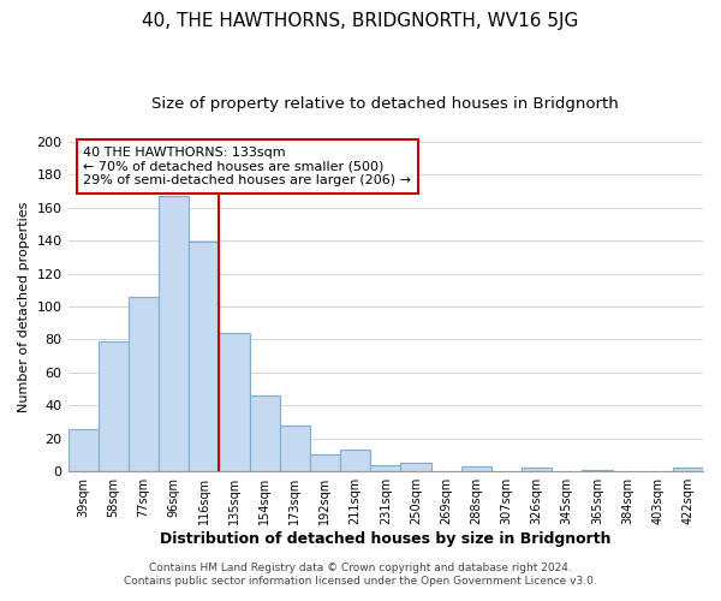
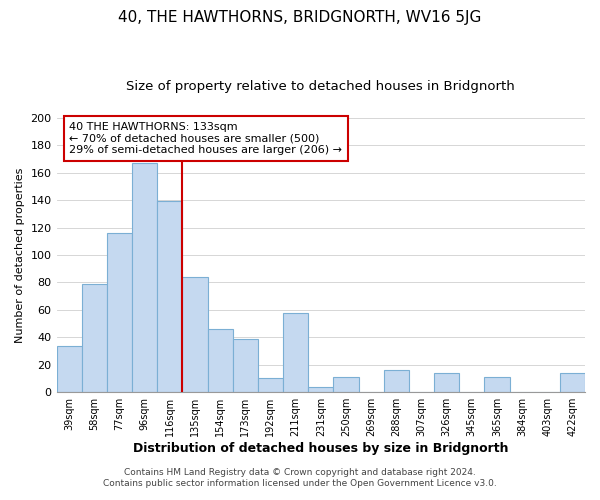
39sqm: 26 -> 34
77sqm: 106 -> 116
173sqm: 28 -> 39
211sqm: 13 -> 58
250sqm: 5 -> 11
288sqm: 3 -> 16
326sqm: 2 -> 14
365sqm: 1 -> 11
422sqm: 2 -> 14
